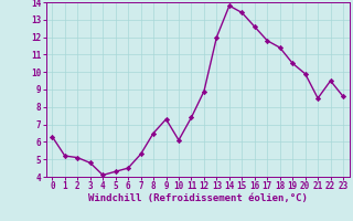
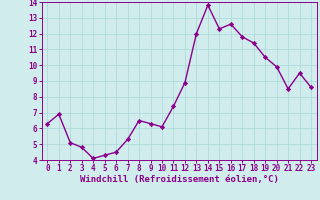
1: 5.2 -> 6.9
9: 7.3 -> 6.3
15: 13.4 -> 12.3
